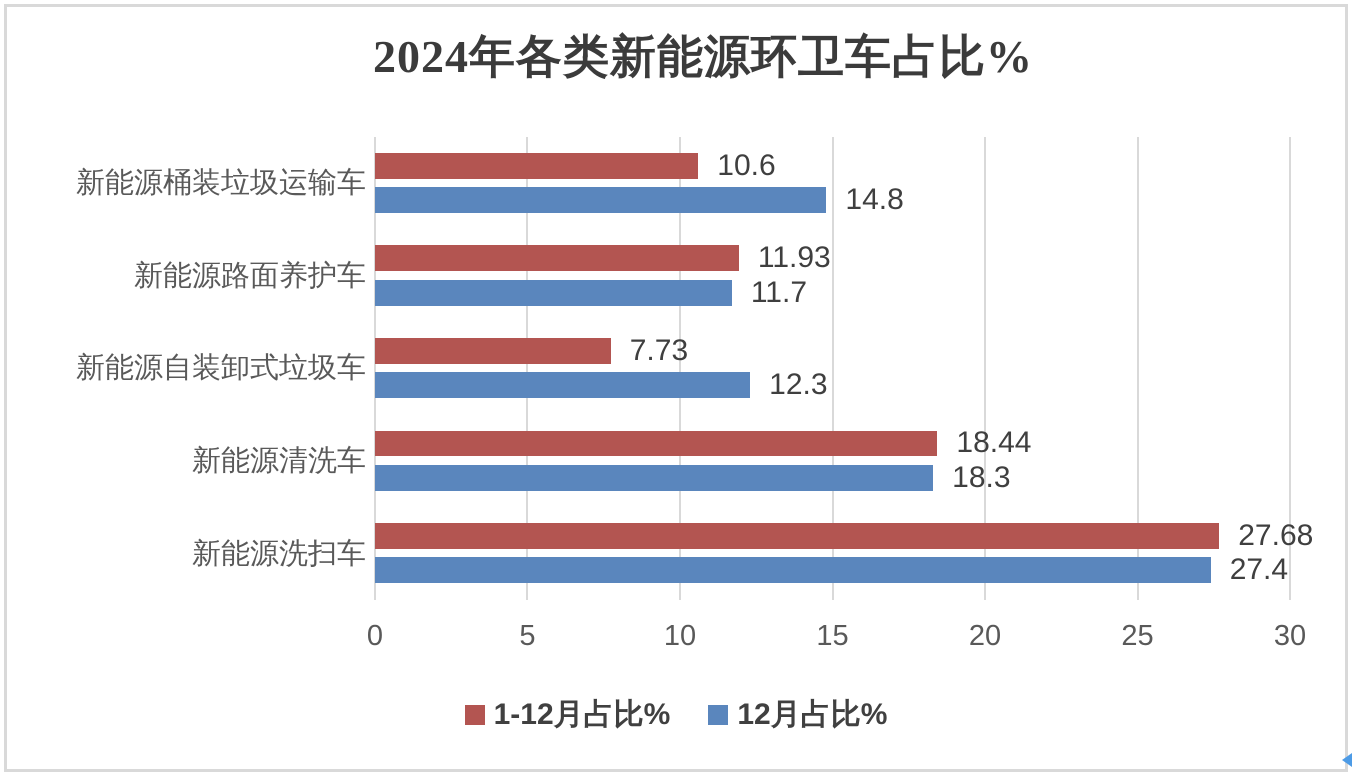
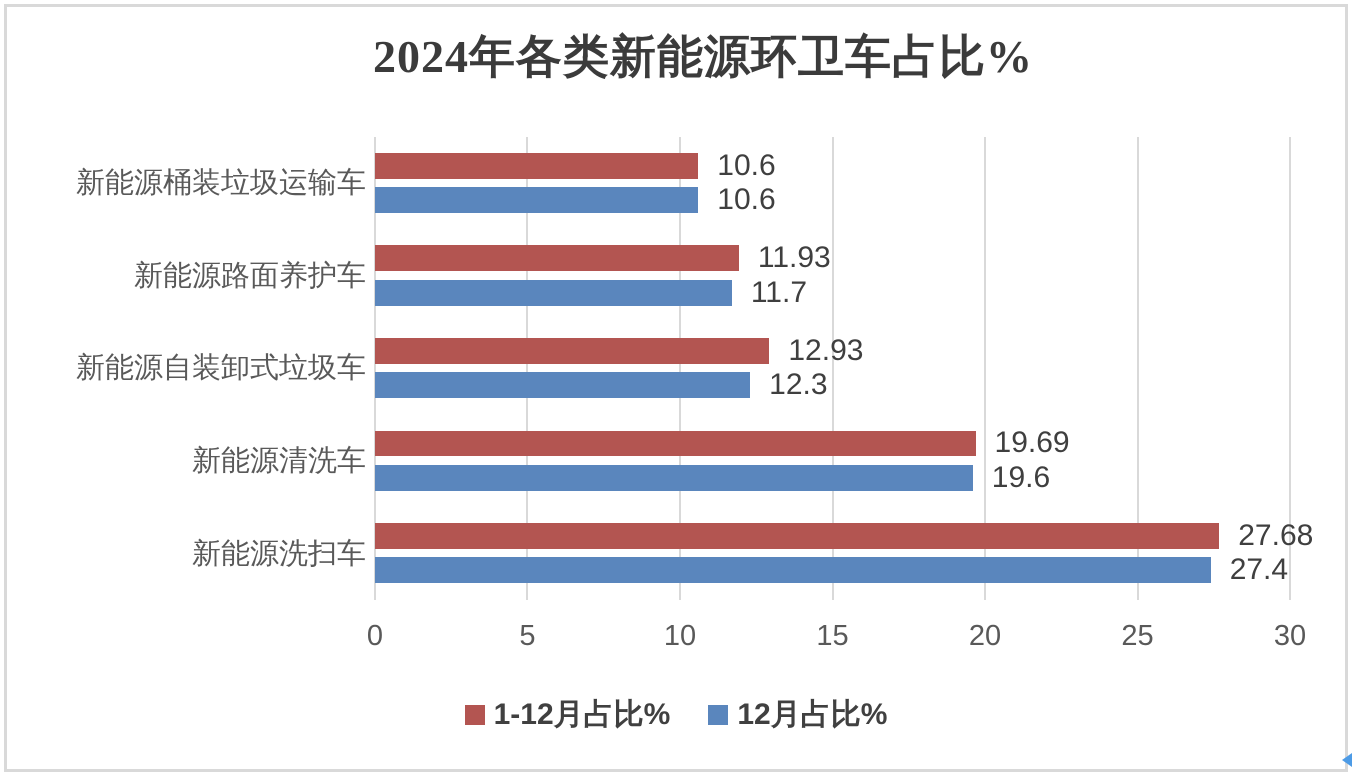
12月占比%/新能源桶装垃圾运输车: 14.8 -> 10.6
1-12月占比%/新能源自装卸式垃圾车: 7.73 -> 12.93
1-12月占比%/新能源清洗车: 18.44 -> 19.69
12月占比%/新能源清洗车: 18.3 -> 19.6
